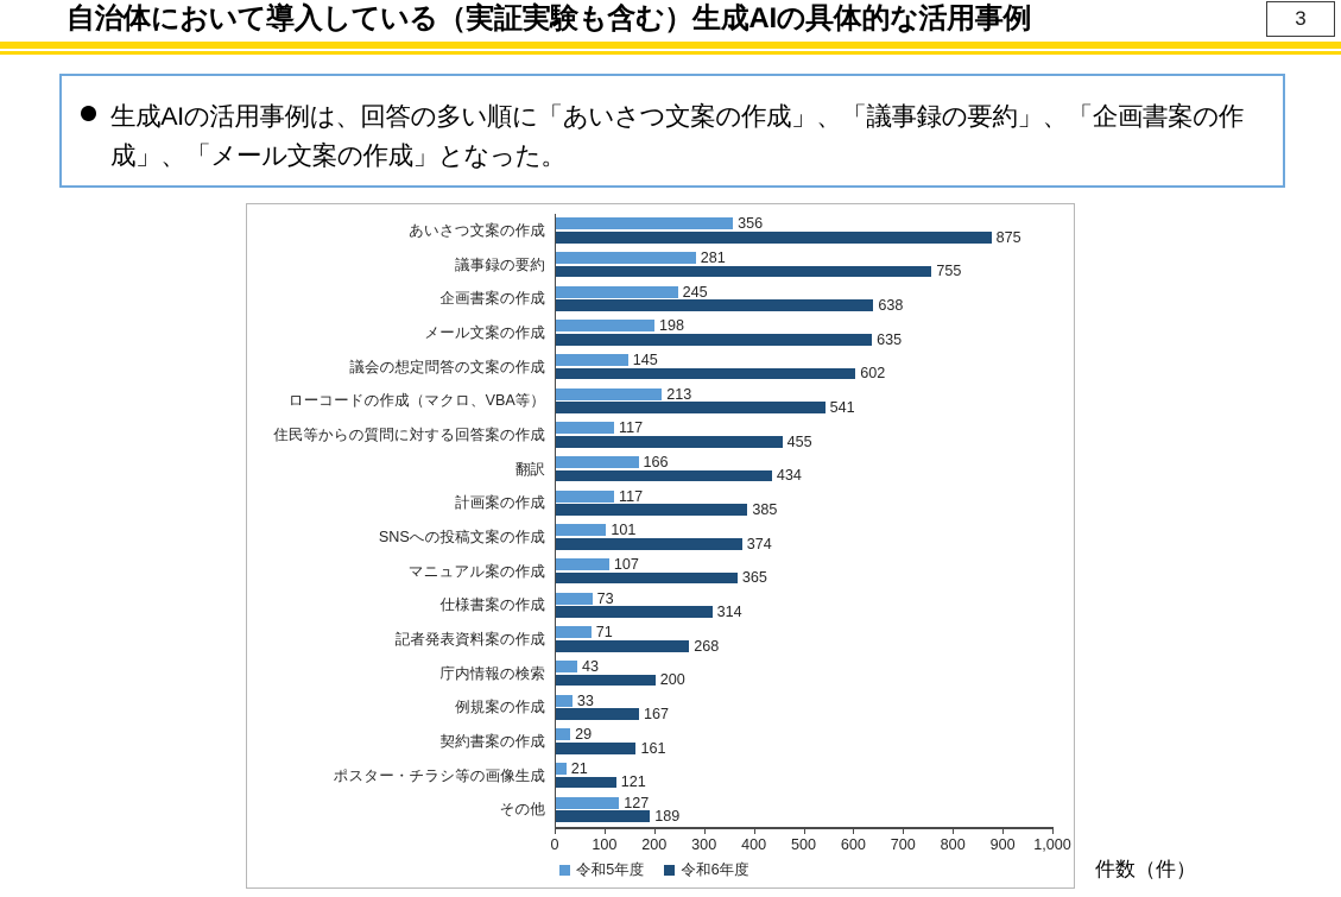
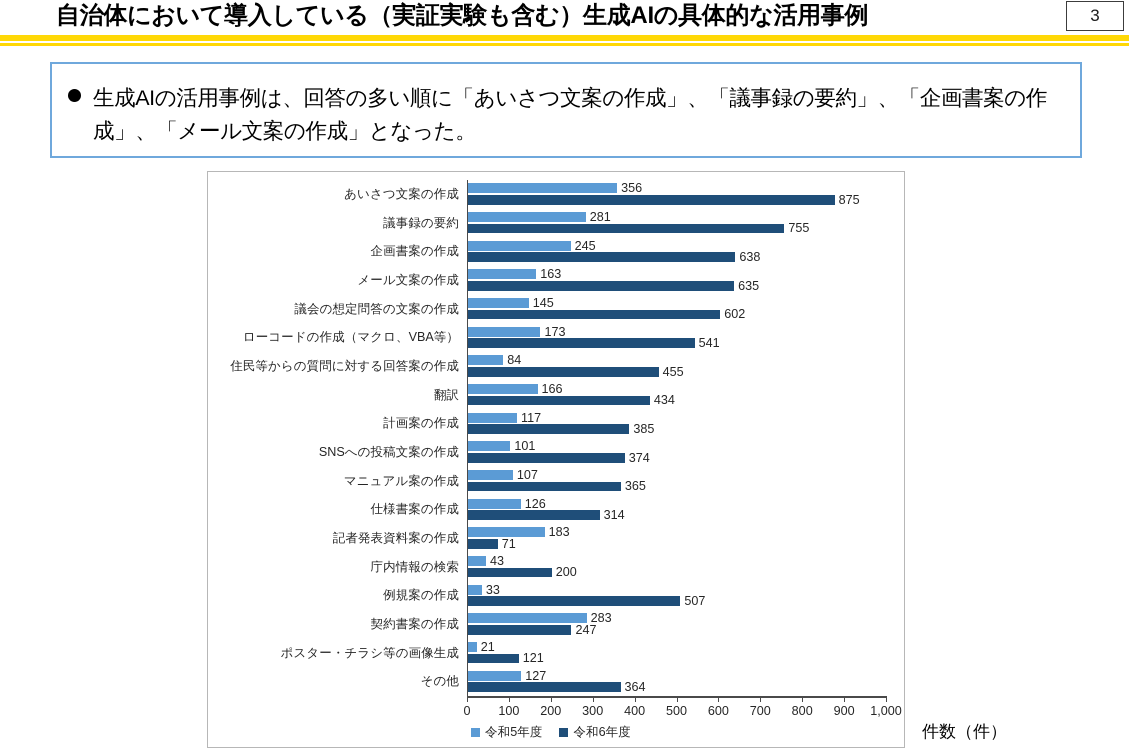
令和5年度/メール文案の作成: 198 -> 163
令和5年度/ローコードの作成（マクロ、VBA等）: 213 -> 173
令和5年度/住民等からの質問に対する回答案の作成: 117 -> 84
令和5年度/仕様書案の作成: 73 -> 126
令和5年度/記者発表資料案の作成: 71 -> 183
令和6年度/記者発表資料案の作成: 268 -> 71
令和6年度/例規案の作成: 167 -> 507
令和5年度/契約書案の作成: 29 -> 283
令和6年度/契約書案の作成: 161 -> 247
令和6年度/その他: 189 -> 364
